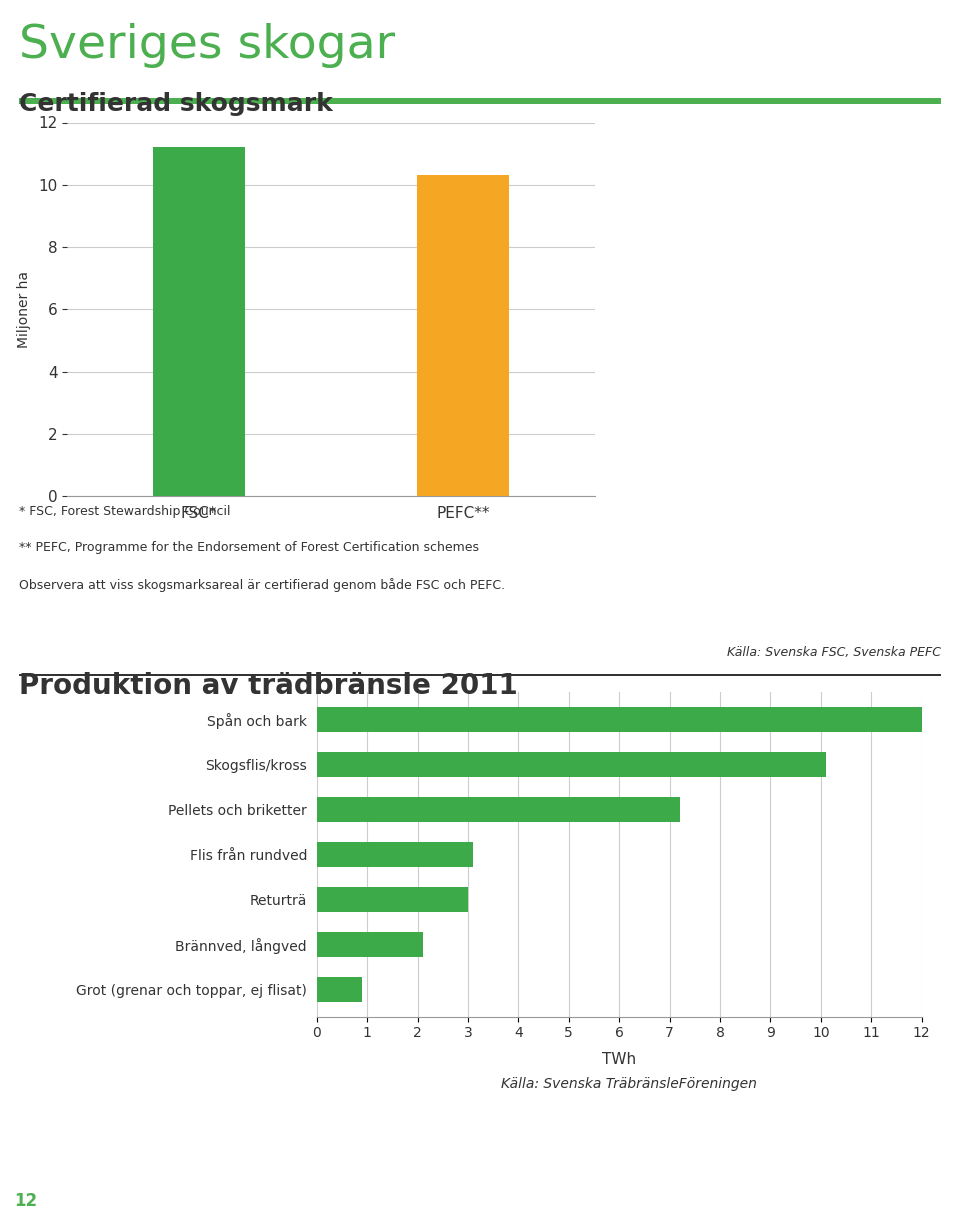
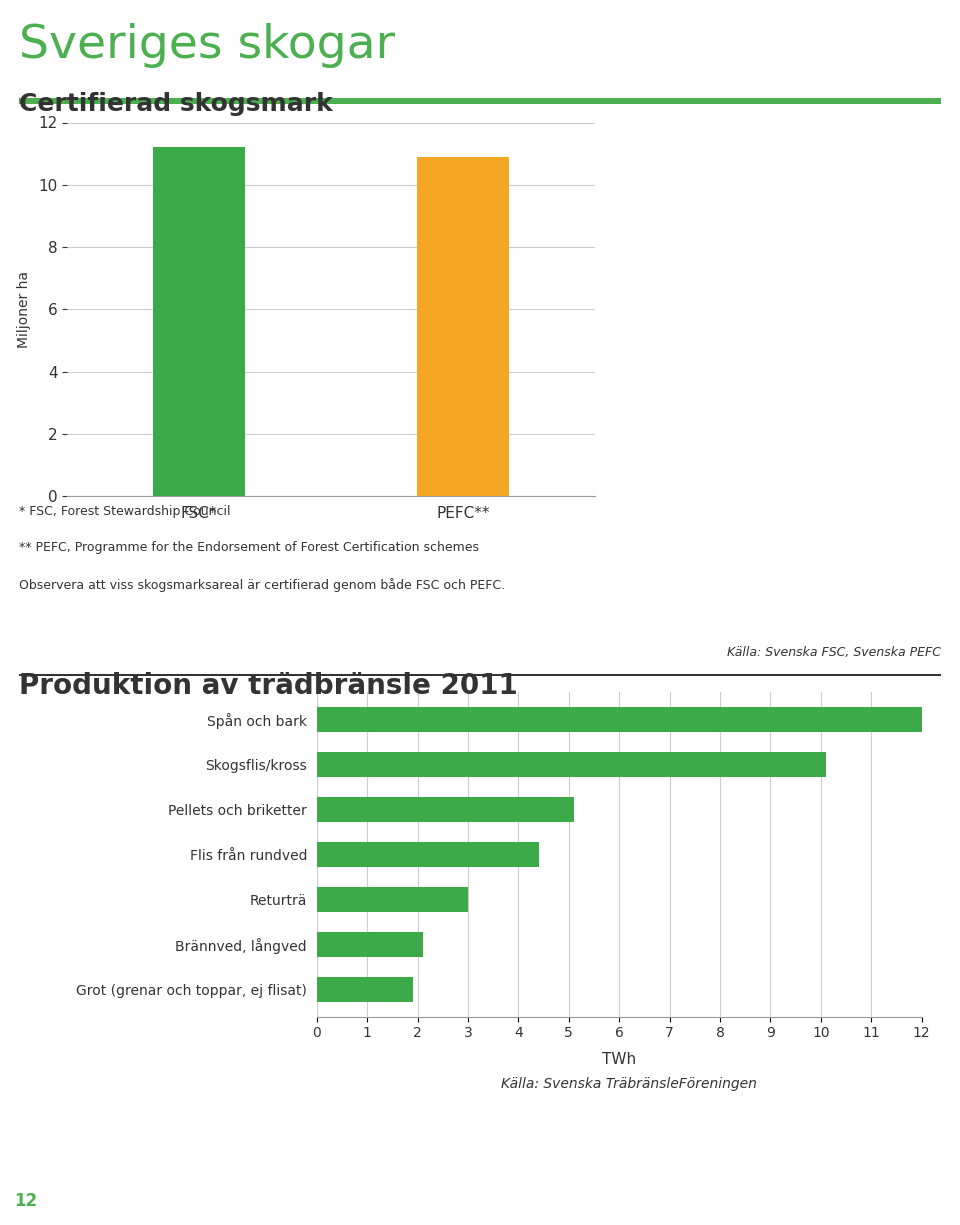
PEFC**: 10.3 -> 10.9
Pellets och briketter: 7.2 -> 5.1
Flis från rundved: 3.1 -> 4.4
Grot (grenar och toppar, ej flisat): 0.9 -> 1.9
